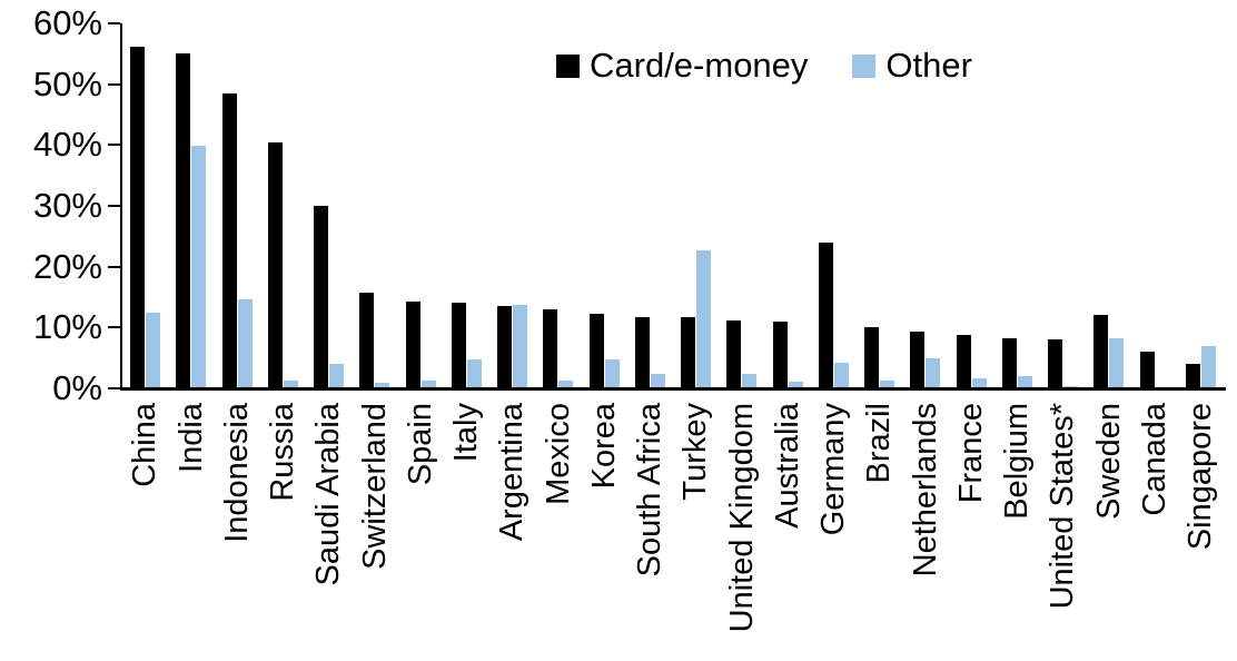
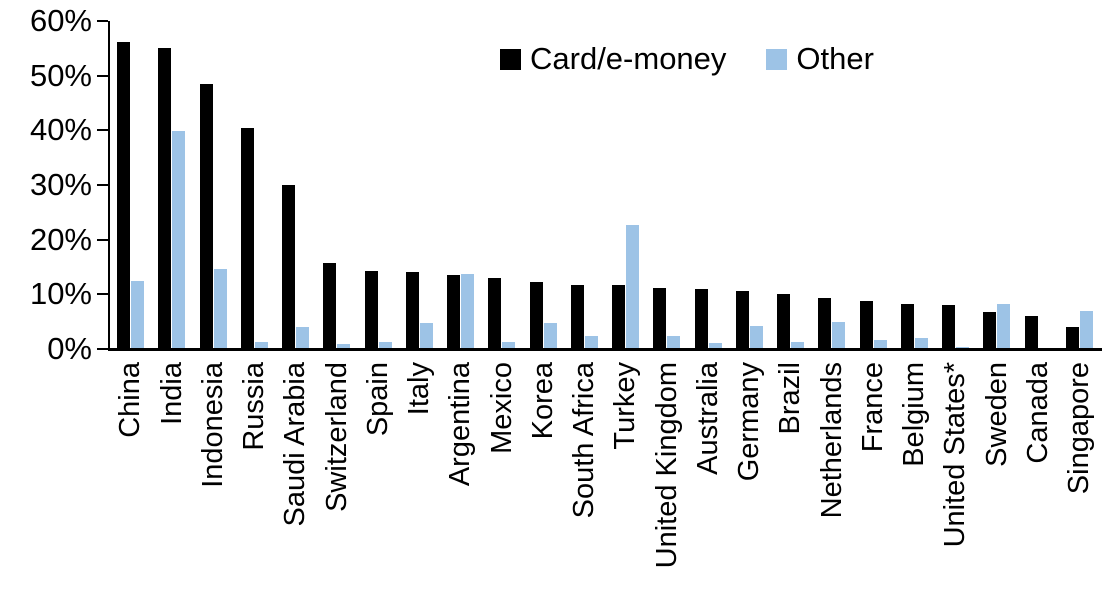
Card/e-money/Germany: 24% -> 11%
Card/e-money/Sweden: 12% -> 7%
